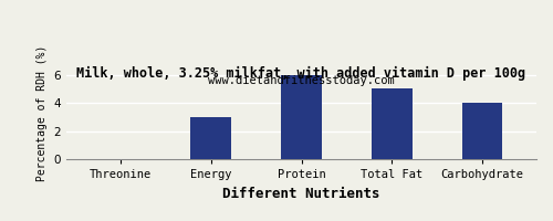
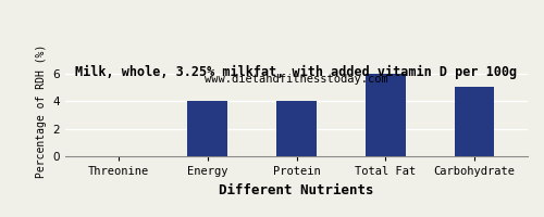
Energy: 3 -> 4
Protein: 6 -> 4
Total Fat: 5 -> 6
Carbohydrate: 4 -> 5
